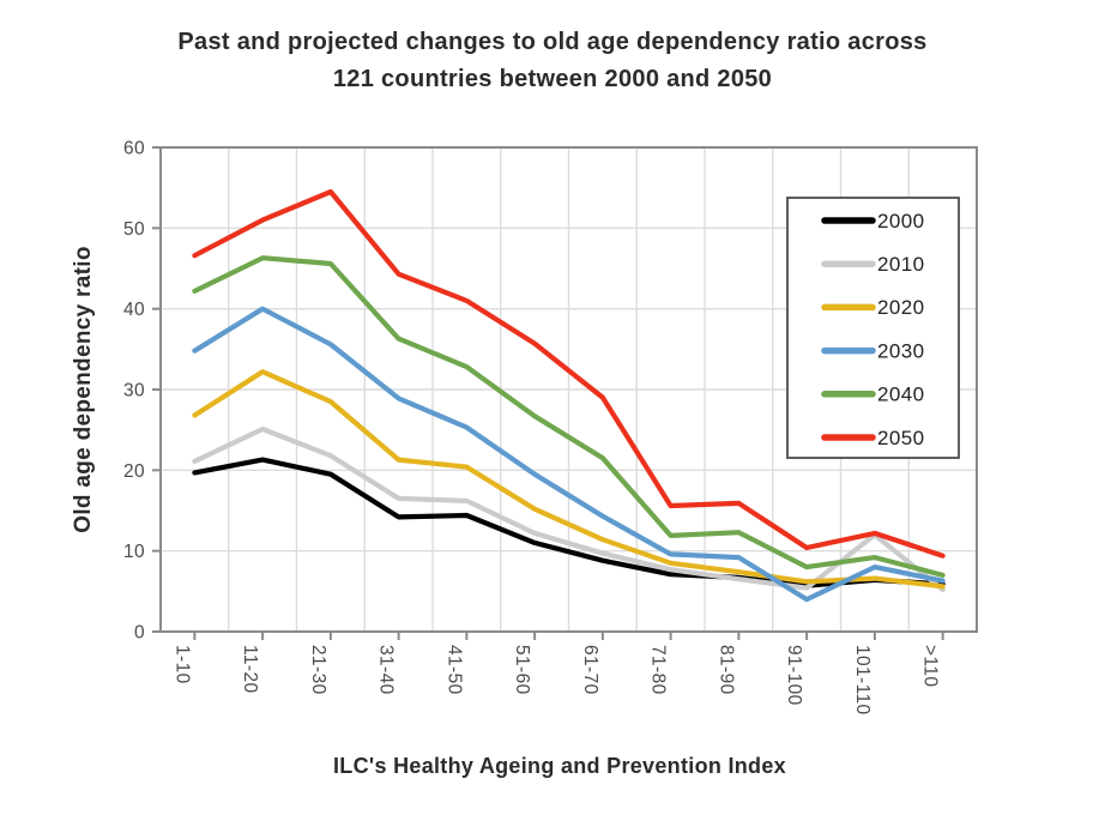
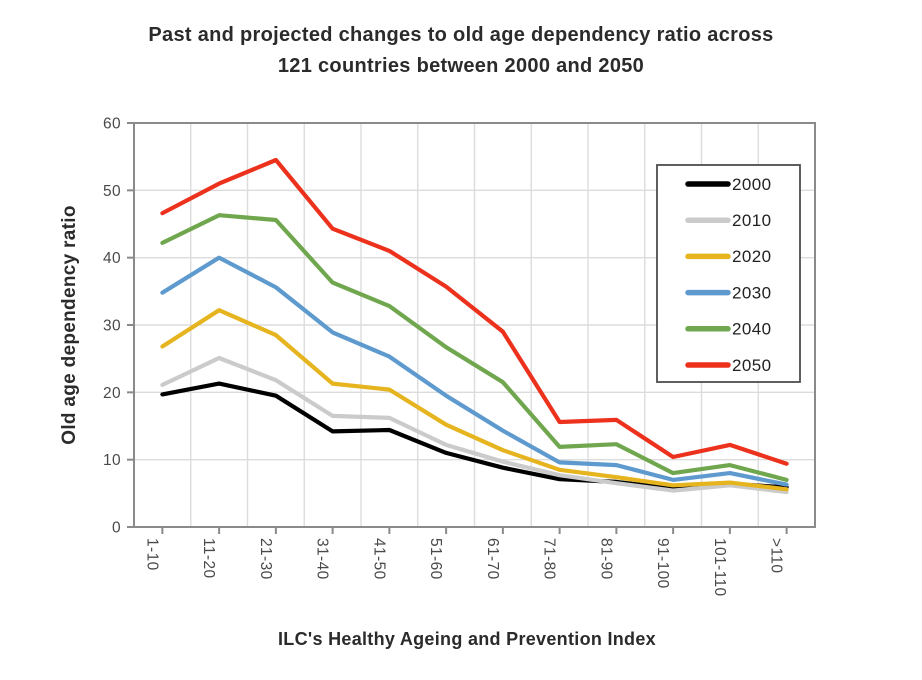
2030/91-100: 4 -> 7
2010/101-110: 12 -> 6
